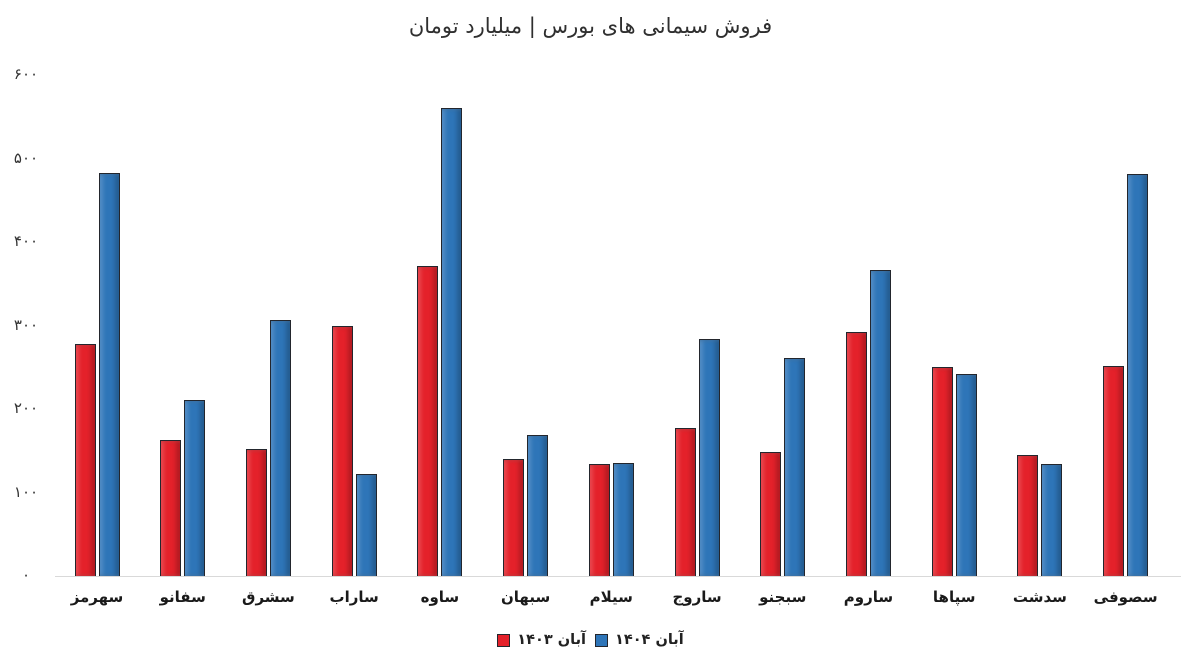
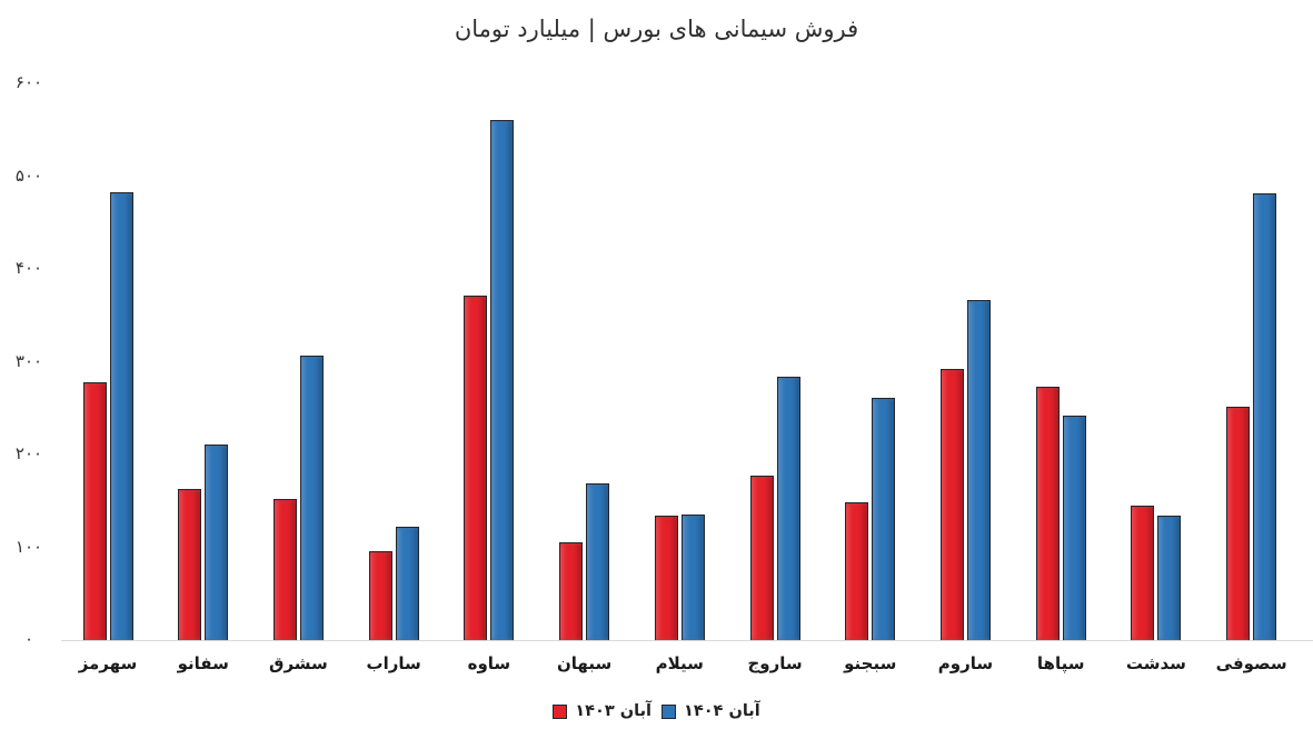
آبان ۱۴۰۳/ساراب: 300 -> 100
آبان ۱۴۰۳/سبهان: 140 -> 100
آبان ۱۴۰۳/سپاها: 250 -> 270
